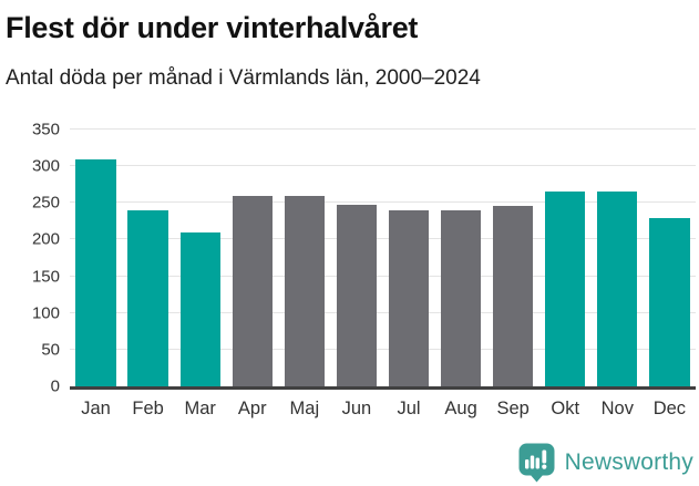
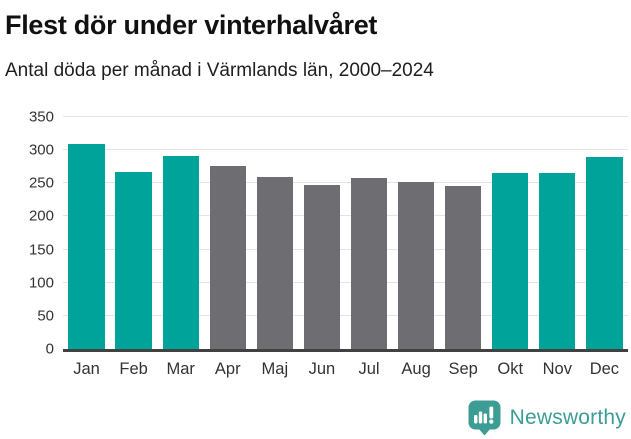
Feb: 240 -> 270
Mar: 210 -> 290
Apr: 260 -> 280
Jul: 240 -> 260
Aug: 240 -> 250
Dec: 230 -> 290
